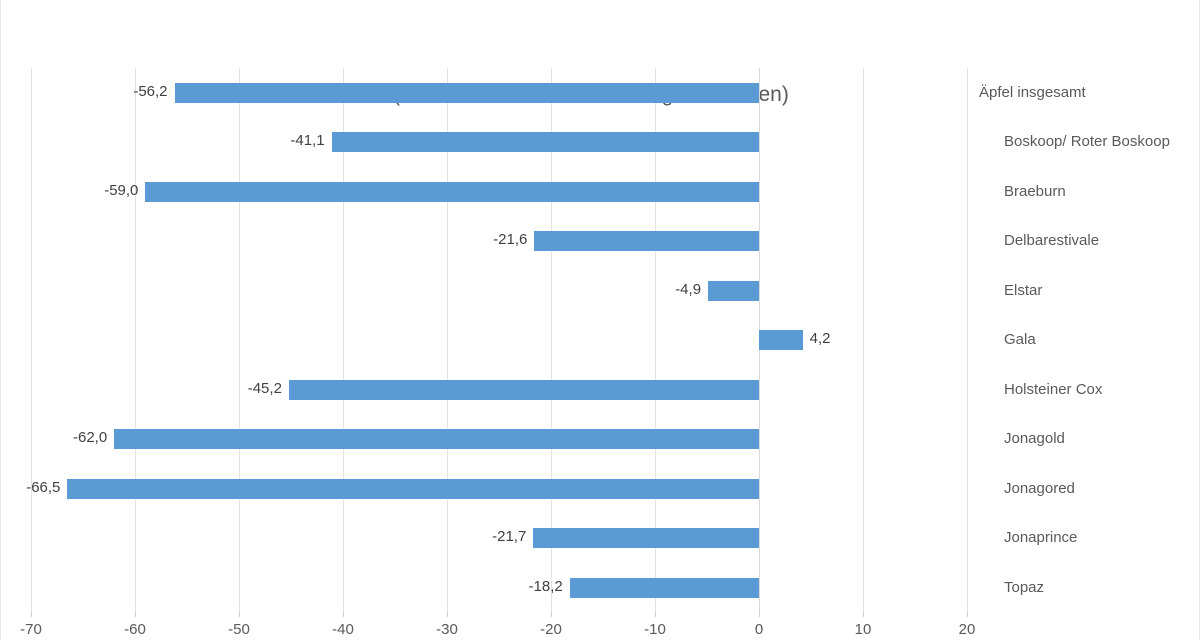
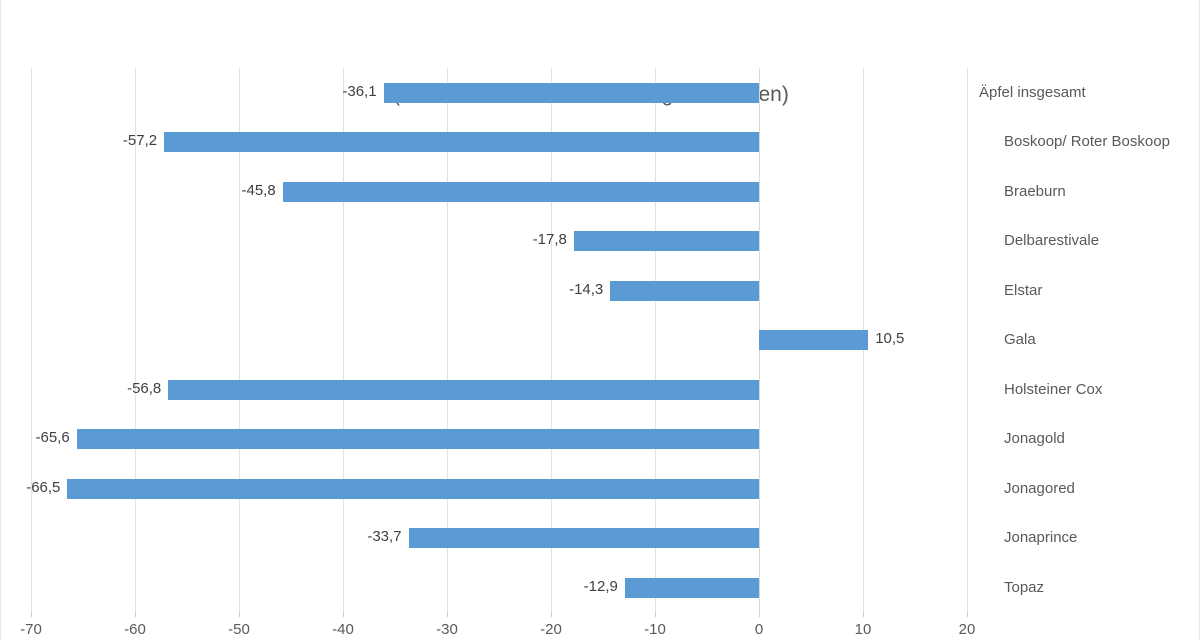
Äpfel insgesamt: -56,2 -> -36,1
Boskoop/ Roter Boskoop: -41,1 -> -57,2
Braeburn: -59,0 -> -45,8
Delbarestivale: -21,6 -> -17,8
Elstar: -4,9 -> -14,3
Gala: 4,2 -> 10,5
Holsteiner Cox: -45,2 -> -56,8
Jonagold: -62,0 -> -65,6
Jonaprince: -21,7 -> -33,7
Topaz: -18,2 -> -12,9
